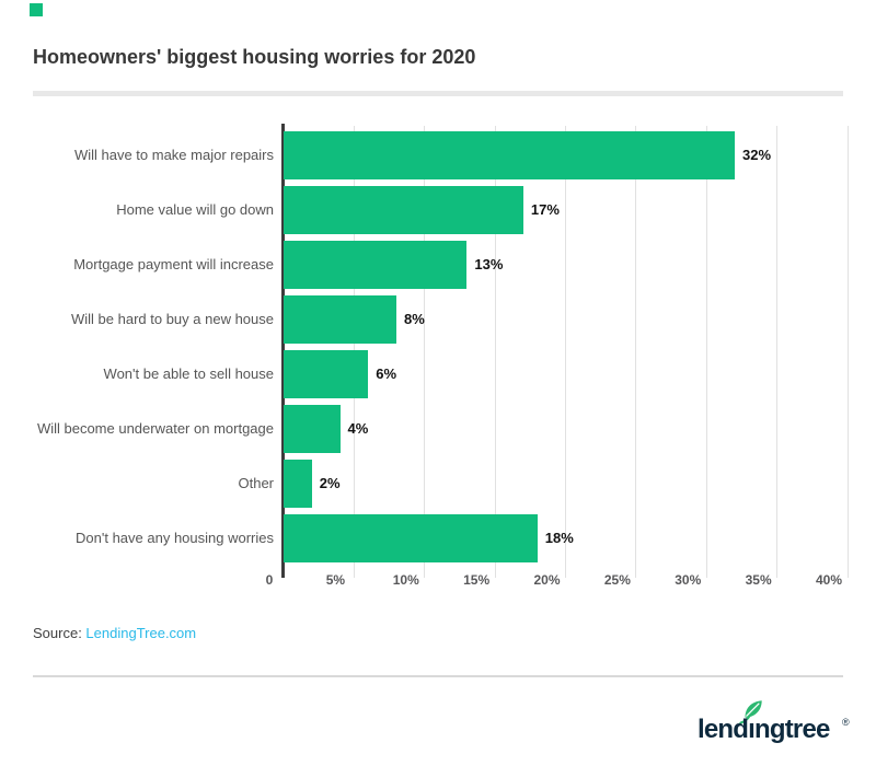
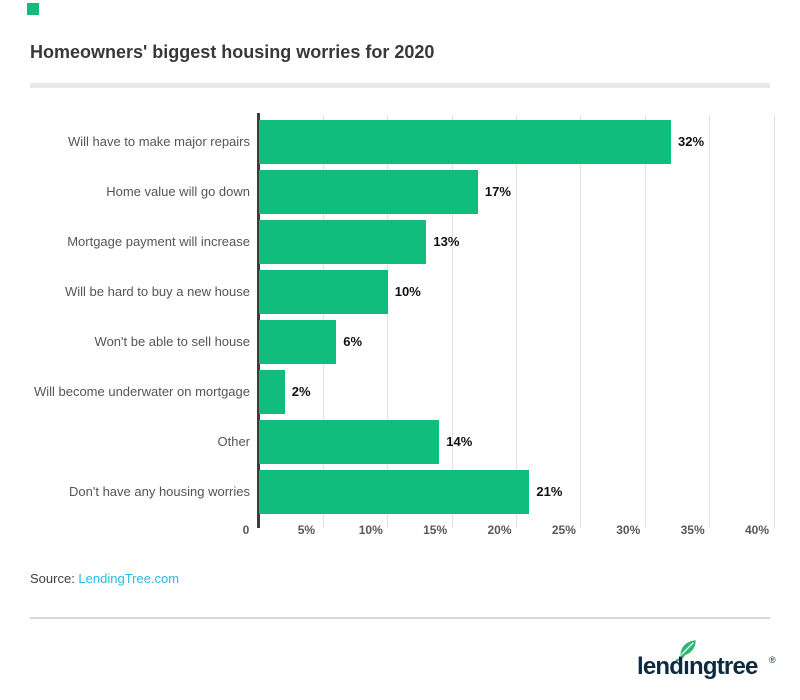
Will be hard to buy a new house: 8% -> 10%
Will become underwater on mortgage: 4% -> 2%
Other: 2% -> 14%
Don't have any housing worries: 18% -> 21%
